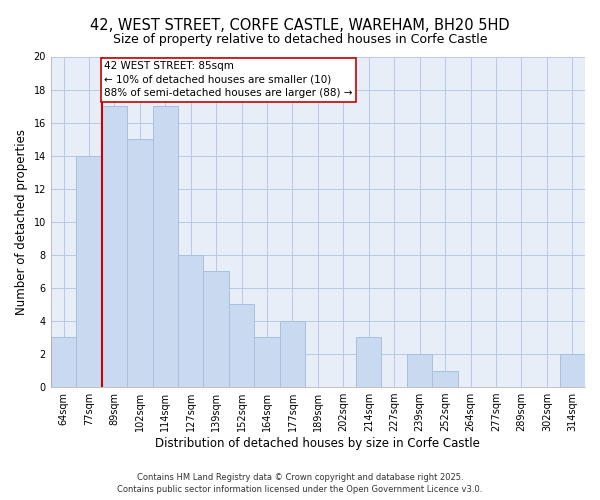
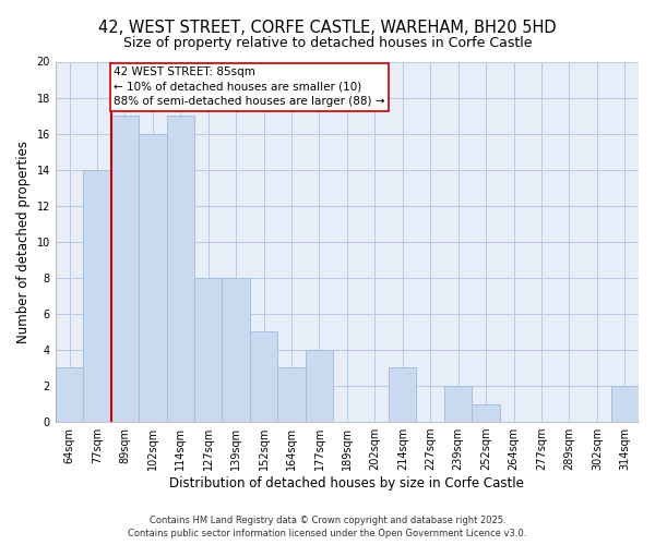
102sqm: 15 -> 16
139sqm: 7 -> 8
